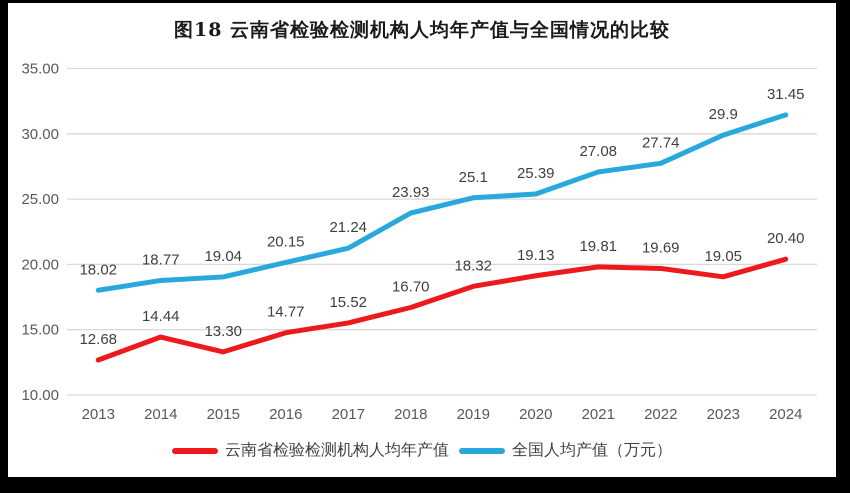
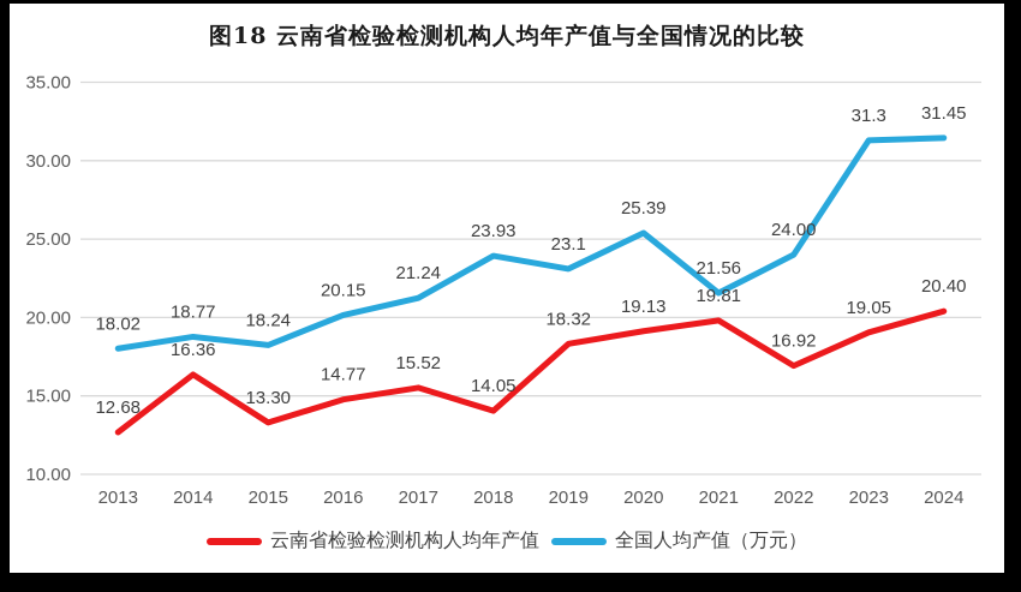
云南省检验检测机构人均年产值/2014: 14.44 -> 16.36
全国人均产值（万元）/2015: 19.04 -> 18.24
云南省检验检测机构人均年产值/2018: 16.70 -> 14.05
全国人均产值（万元）/2019: 25.1 -> 23.1
全国人均产值（万元）/2021: 27.08 -> 21.56
云南省检验检测机构人均年产值/2022: 19.69 -> 16.92
全国人均产值（万元）/2022: 27.74 -> 24.00
全国人均产值（万元）/2023: 29.9 -> 31.3
